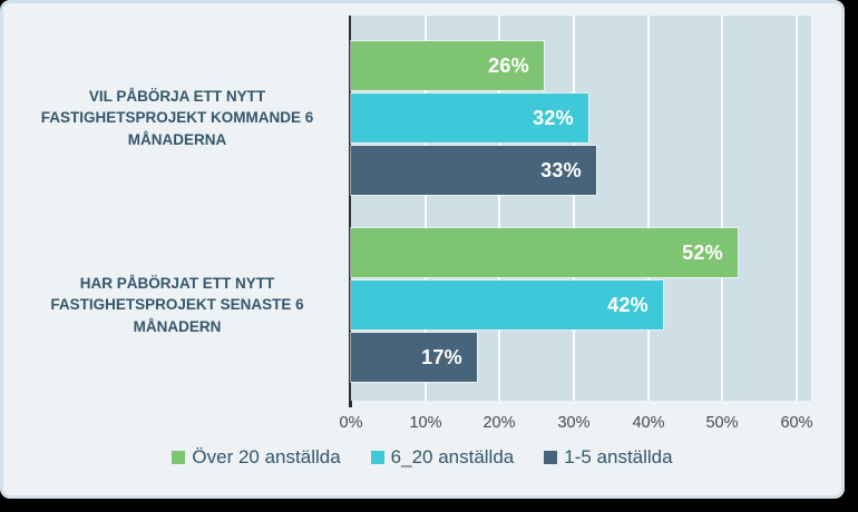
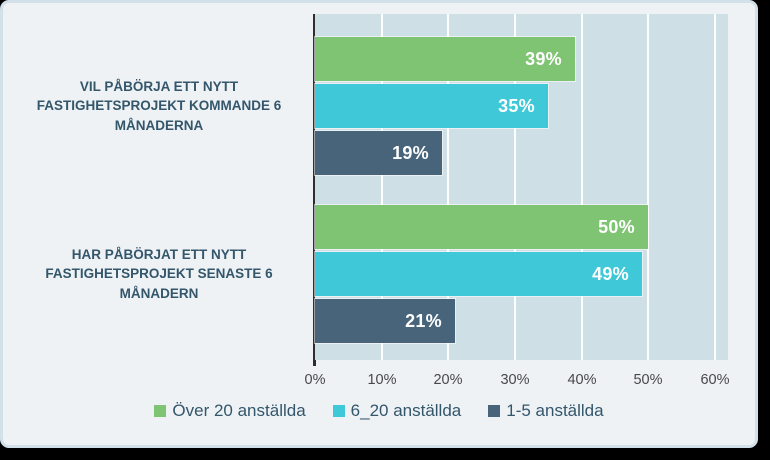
Över 20 anställda/VIL PÅBÖRJA ETT NYTT FASTIGHETSPROJEKT KOMMANDE 6 MÅNADERNA: 26% -> 39%
6_20 anställda/VIL PÅBÖRJA ETT NYTT FASTIGHETSPROJEKT KOMMANDE 6 MÅNADERNA: 32% -> 35%
1-5 anställda/VIL PÅBÖRJA ETT NYTT FASTIGHETSPROJEKT KOMMANDE 6 MÅNADERNA: 33% -> 19%
Över 20 anställda/HAR PÅBÖRJAT ETT NYTT FASTIGHETSPROJEKT SENASTE 6 MÅNADERN: 52% -> 50%
6_20 anställda/HAR PÅBÖRJAT ETT NYTT FASTIGHETSPROJEKT SENASTE 6 MÅNADERN: 42% -> 49%
1-5 anställda/HAR PÅBÖRJAT ETT NYTT FASTIGHETSPROJEKT SENASTE 6 MÅNADERN: 17% -> 21%
